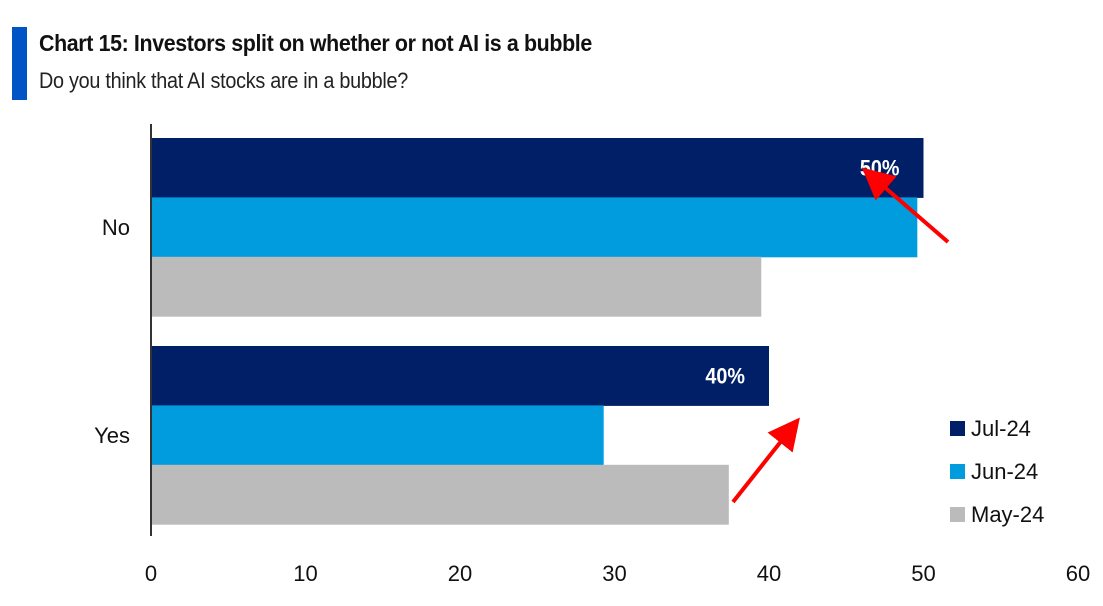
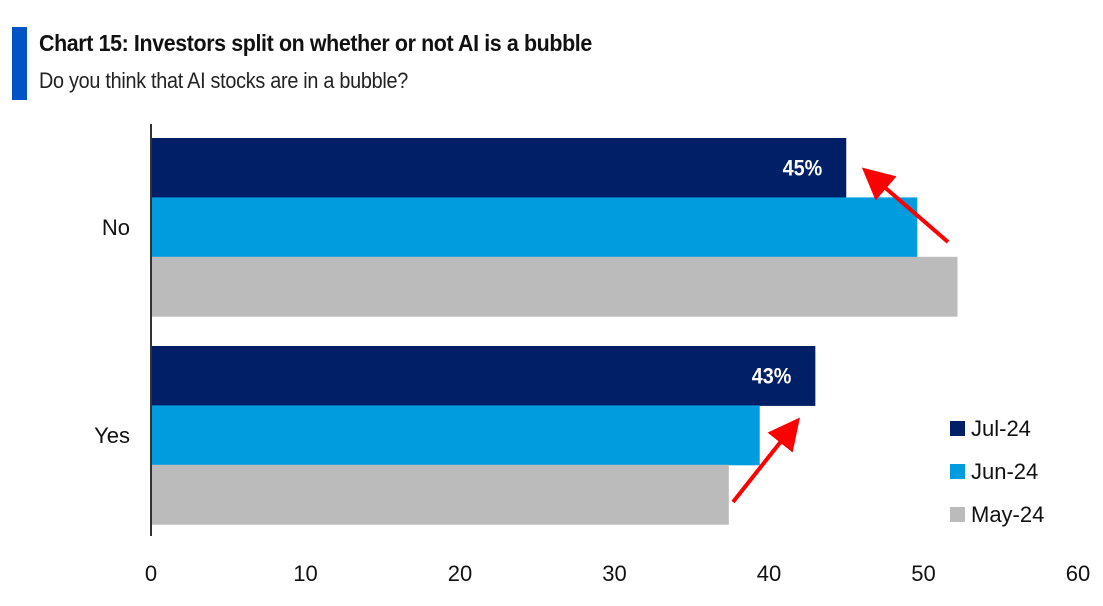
Jul-24/No: 50% -> 45%
May-24/No: 39.5 -> 52.2
Jul-24/Yes: 40% -> 43%
Jun-24/Yes: 29.3 -> 39.4
